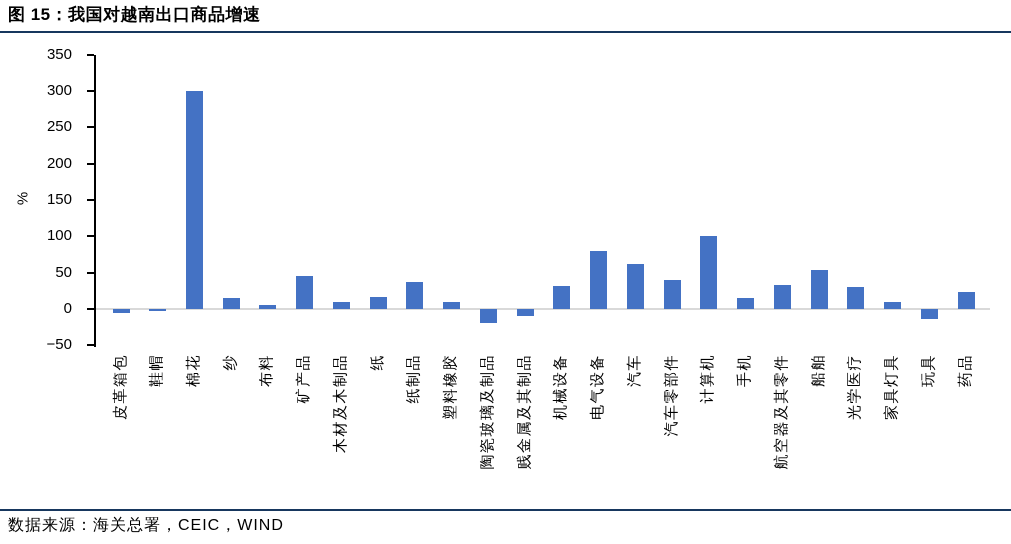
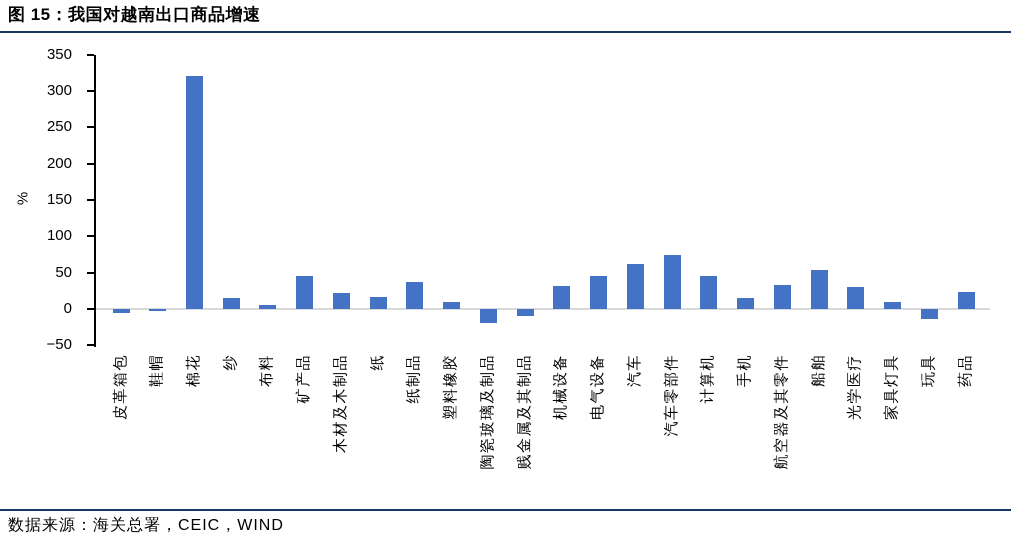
棉花: 300 -> 320
木材及木制品: 10 -> 20
电气设备: 80 -> 40
汽车零部件: 40 -> 70
计算机: 100 -> 40
